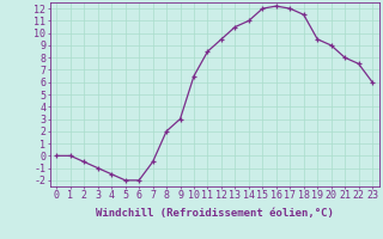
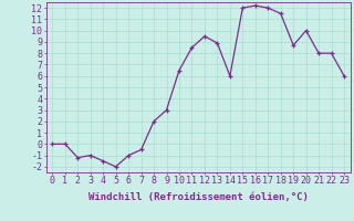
2: -0.5 -> -1.2
6: -2.0 -> -1.0
13: 10.5 -> 8.9
14: 11.0 -> 6.0
19: 9.5 -> 8.7
20: 9.0 -> 10.0
22: 7.5 -> 8.0
